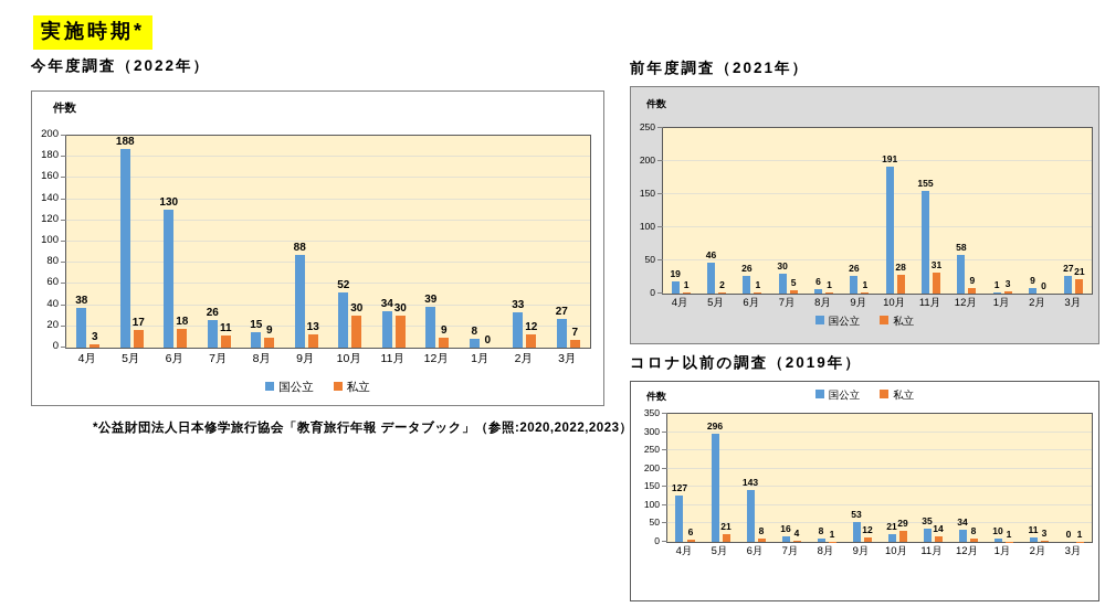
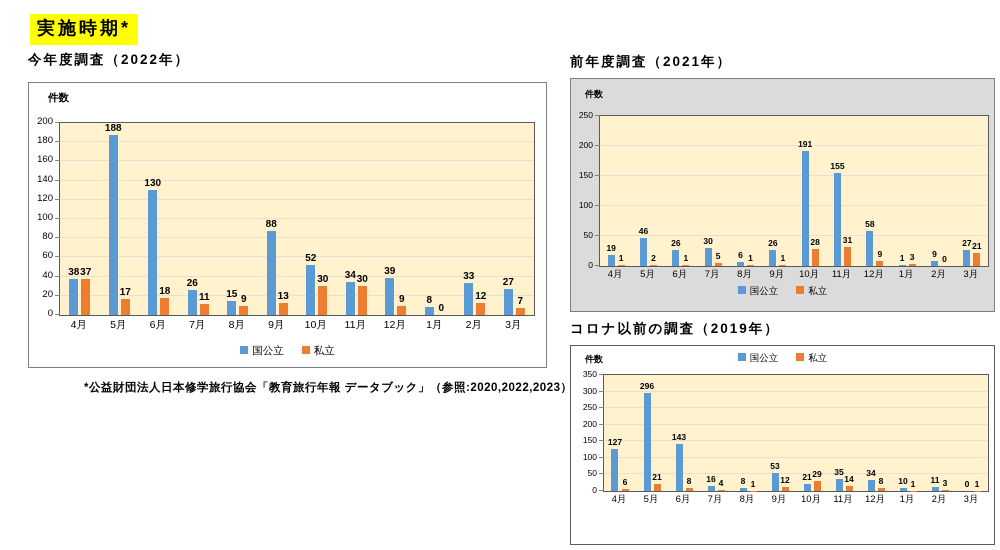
今年度調査（2022年）/私立/4月: 3 -> 37
